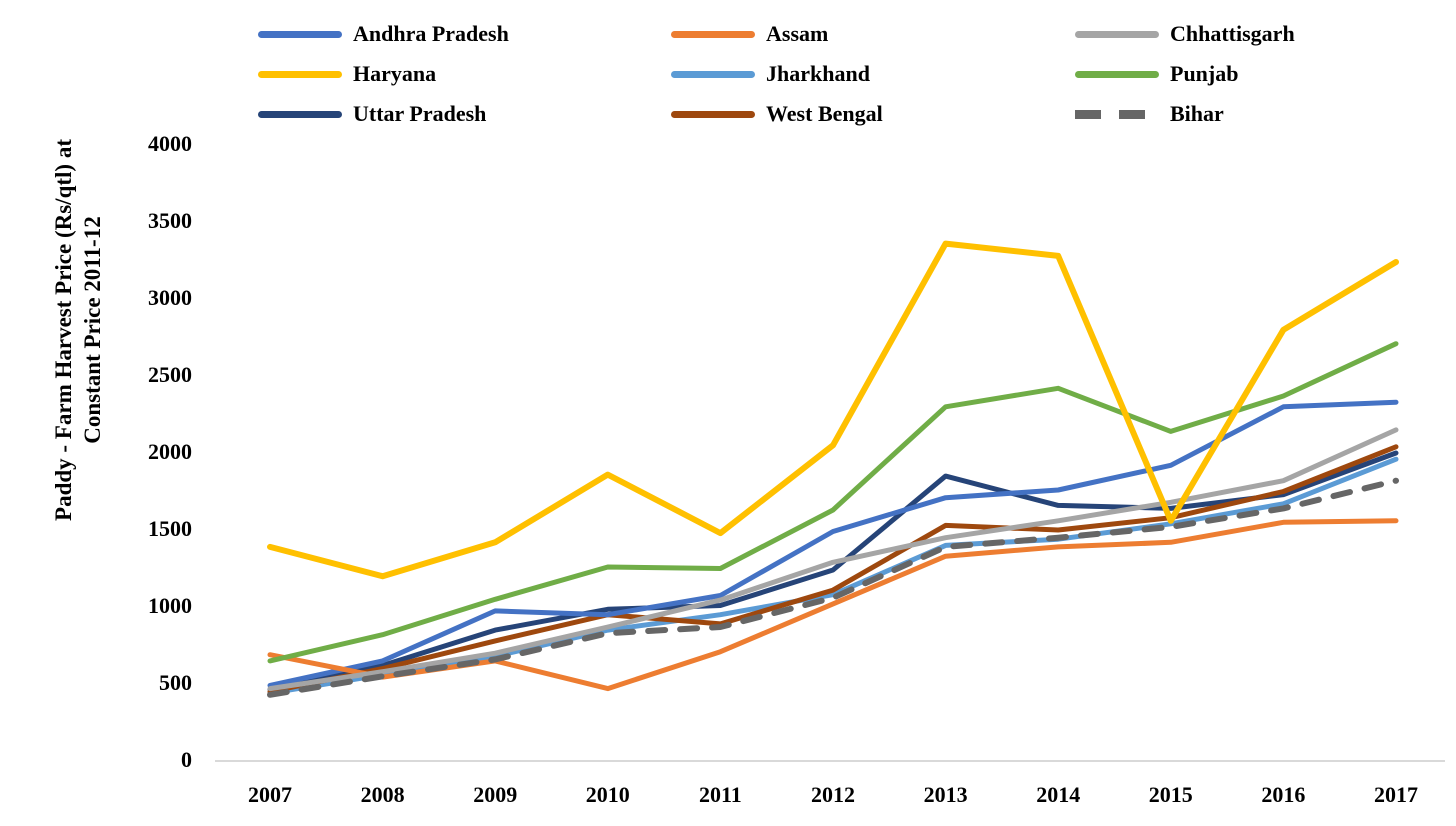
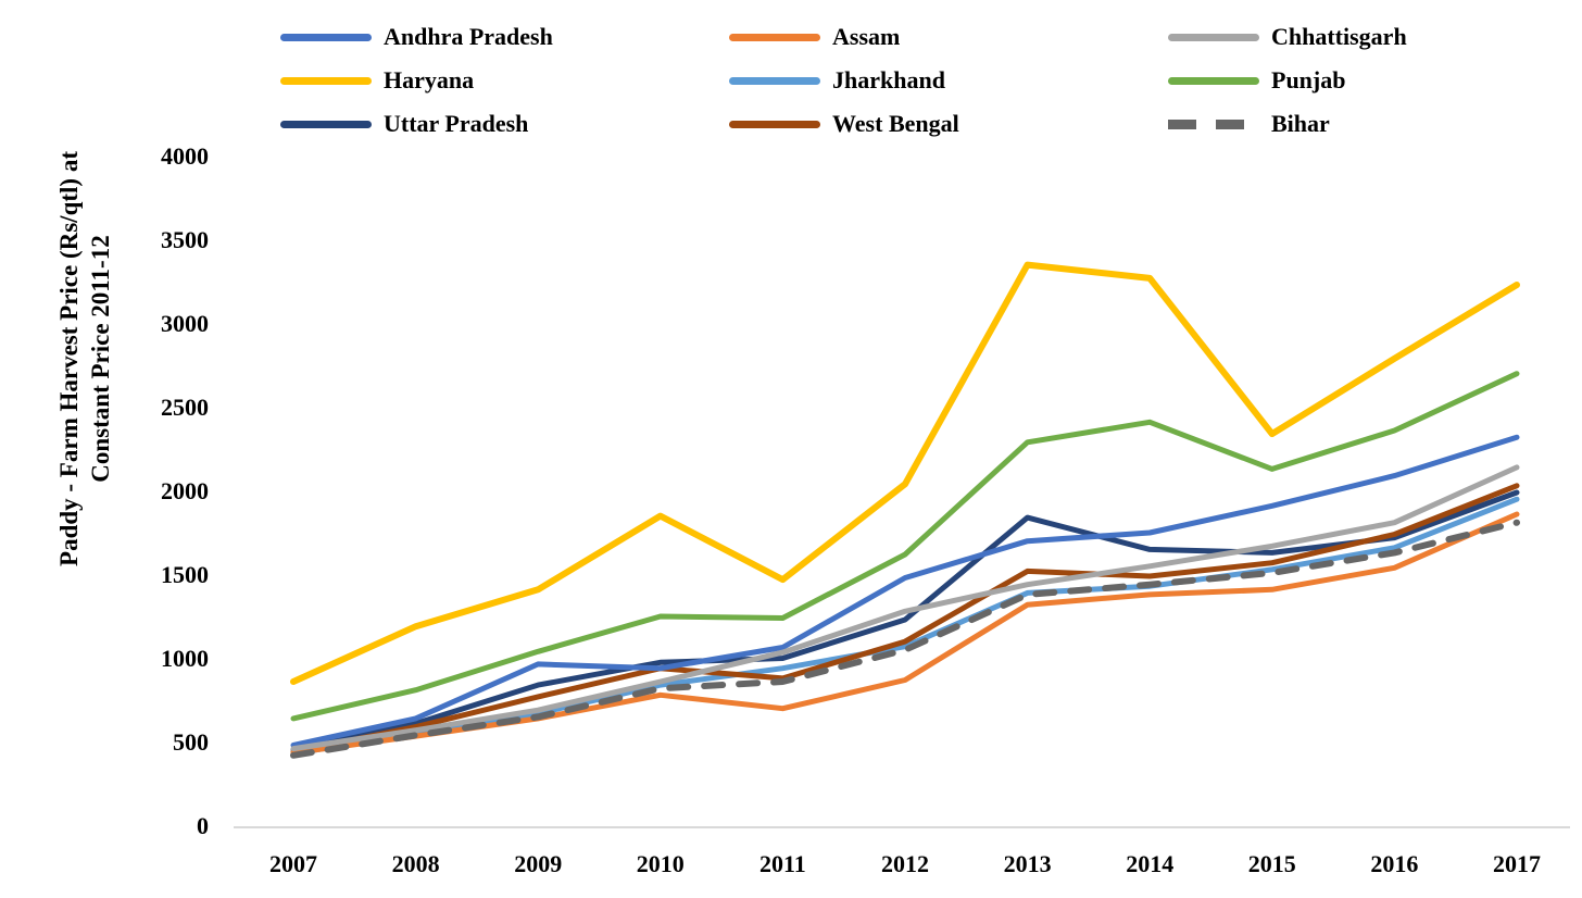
Assam/2007: 690 -> 440
Haryana/2007: 1390 -> 870
Assam/2010: 470 -> 790
Assam/2012: 1020 -> 880
Haryana/2015: 1560 -> 2350
Andhra Pradesh/2016: 2300 -> 2100
Assam/2017: 1560 -> 1870
